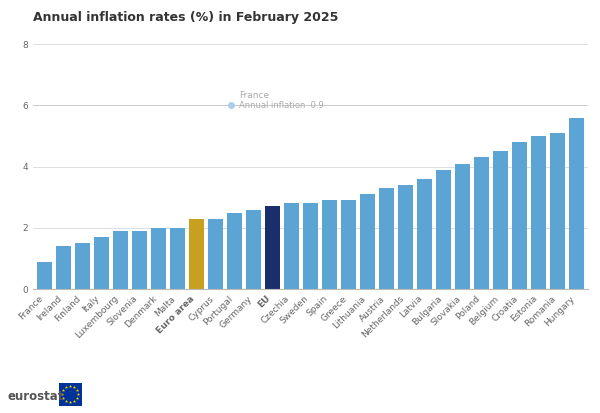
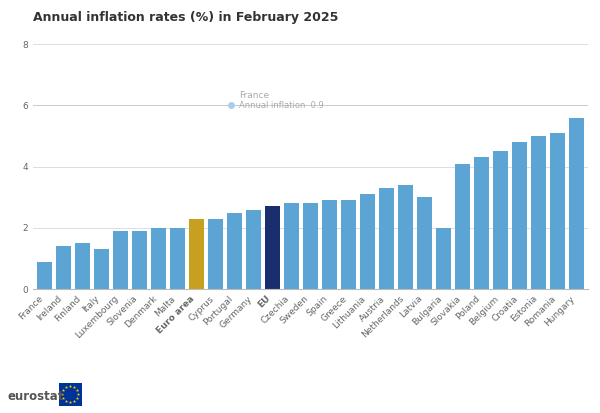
Italy: 1.7 -> 1.3
Latvia: 3.6 -> 3.0
Bulgaria: 3.9 -> 2.0
